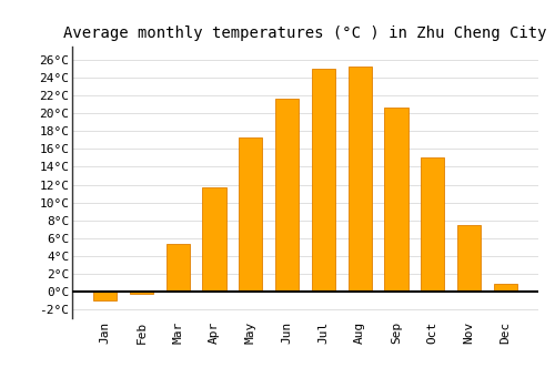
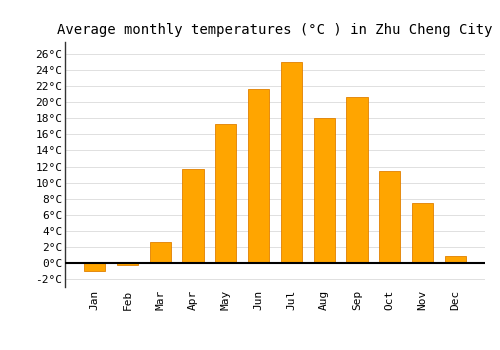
Mar: 5.3°C -> 2.6°C
Aug: 25.3°C -> 18.0°C
Oct: 15.0°C -> 11.4°C
